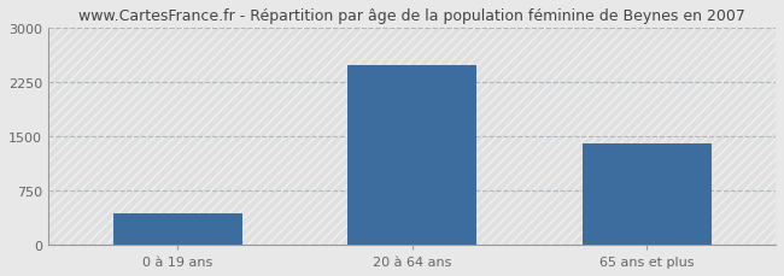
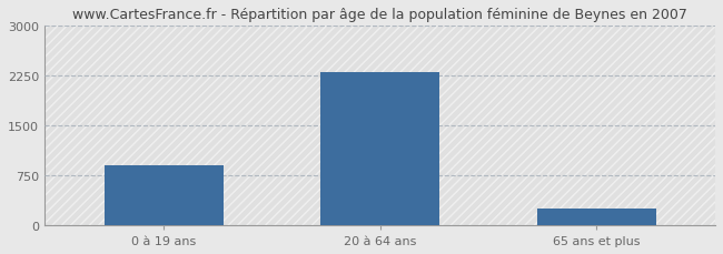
0 à 19 ans: 440 -> 900
20 à 64 ans: 2480 -> 2300
65 ans et plus: 1400 -> 250
